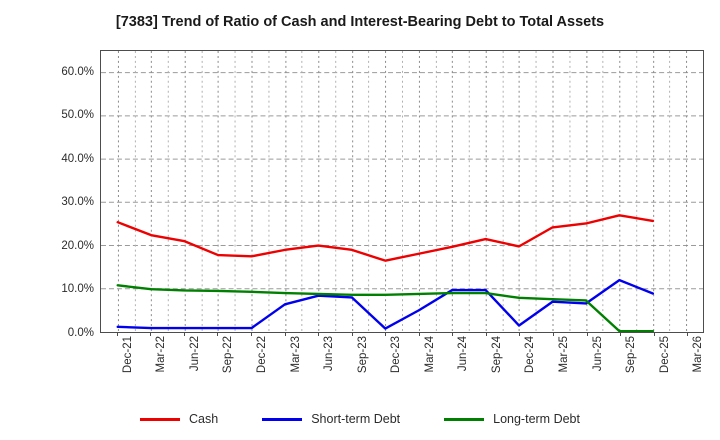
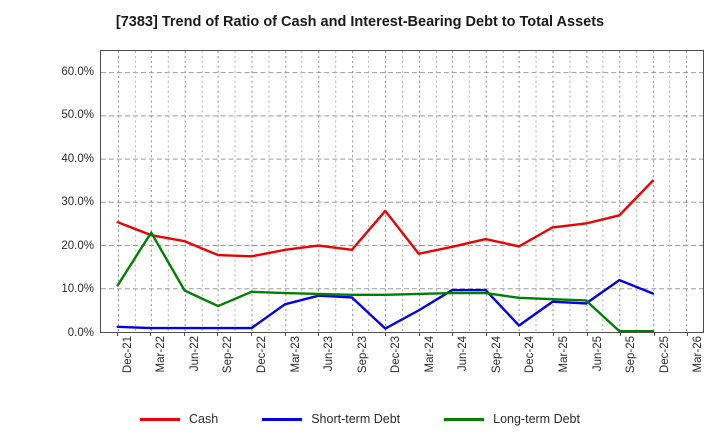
Long-term Debt/Mar-22: 10% -> 23%
Long-term Debt/Sep-22: 10% -> 6%
Cash/Dec-23: 16% -> 28%
Cash/Dec-25: 26% -> 35%
